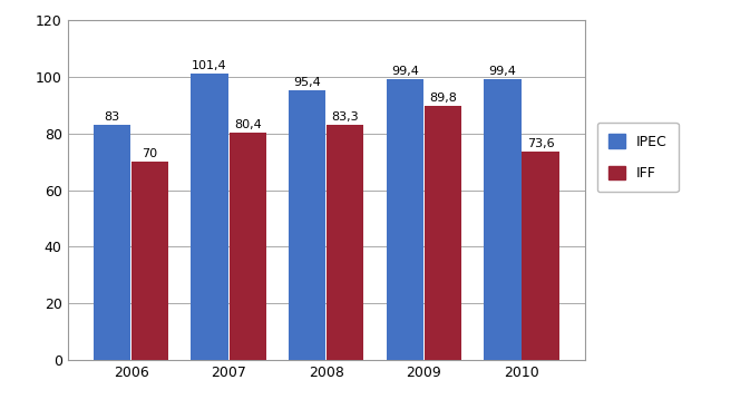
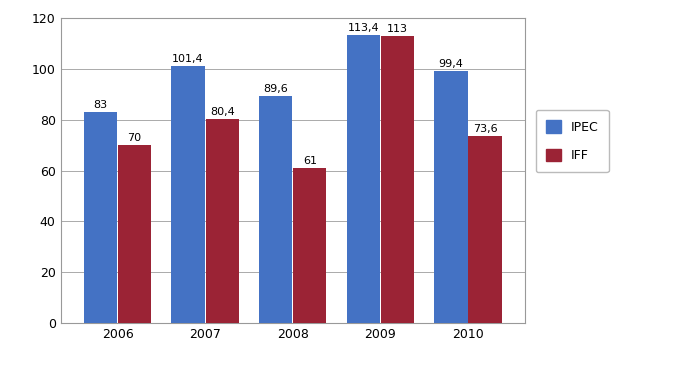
IPEC/2008: 95,4 -> 89,6
IFF/2008: 83,3 -> 61
IPEC/2009: 99,4 -> 113,4
IFF/2009: 89,8 -> 113
